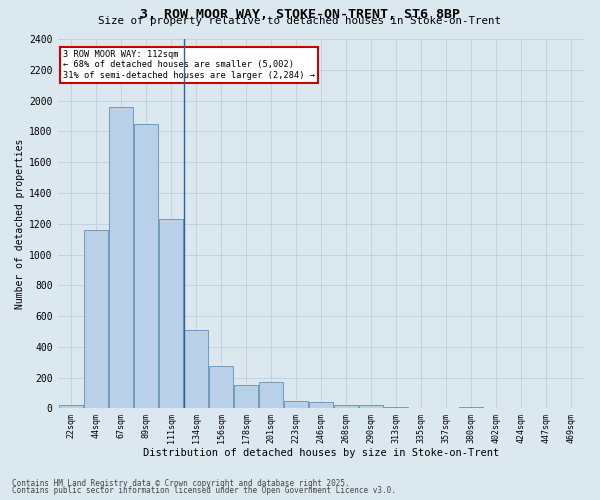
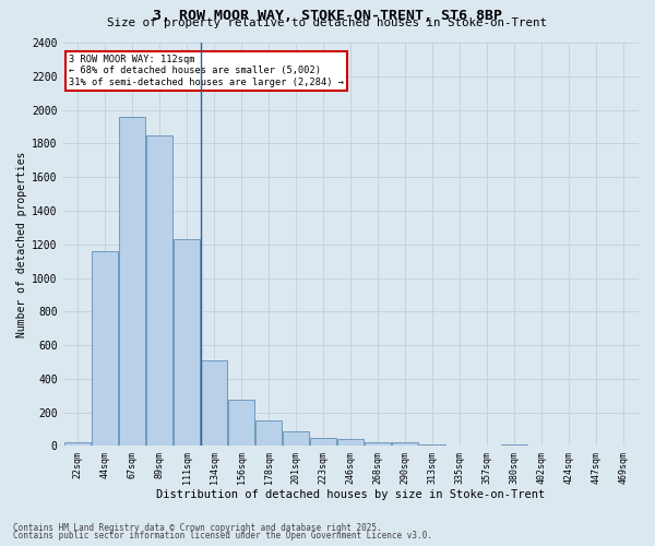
201sqm: 170 -> 90
